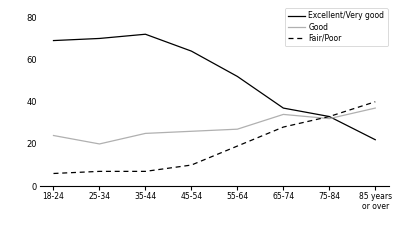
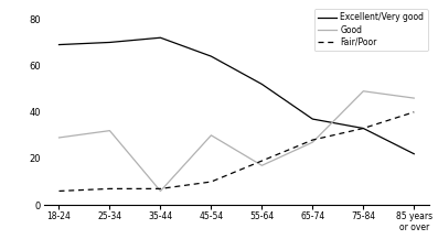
Good/18-24: 24 -> 29
Good/25-34: 20 -> 32
Good/35-44: 25 -> 6
Good/45-54: 26 -> 30
Good/55-64: 27 -> 17
Good/65-74: 34 -> 27
Good/75-84: 32 -> 49
Good/85 years or over: 37 -> 46
